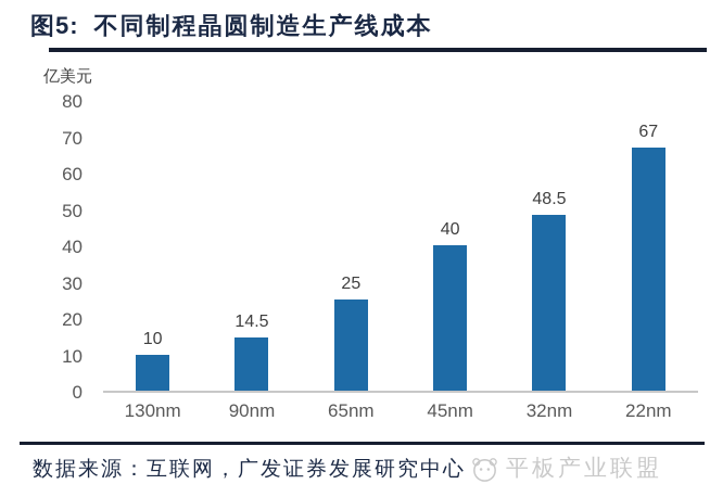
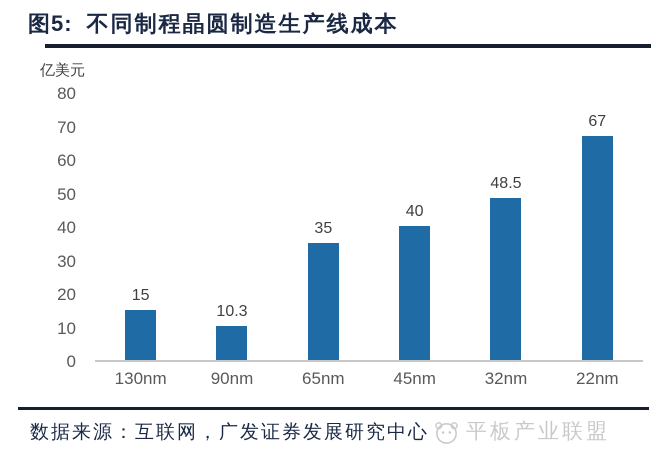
130nm: 10 -> 15
90nm: 14.5 -> 10.3
65nm: 25 -> 35
